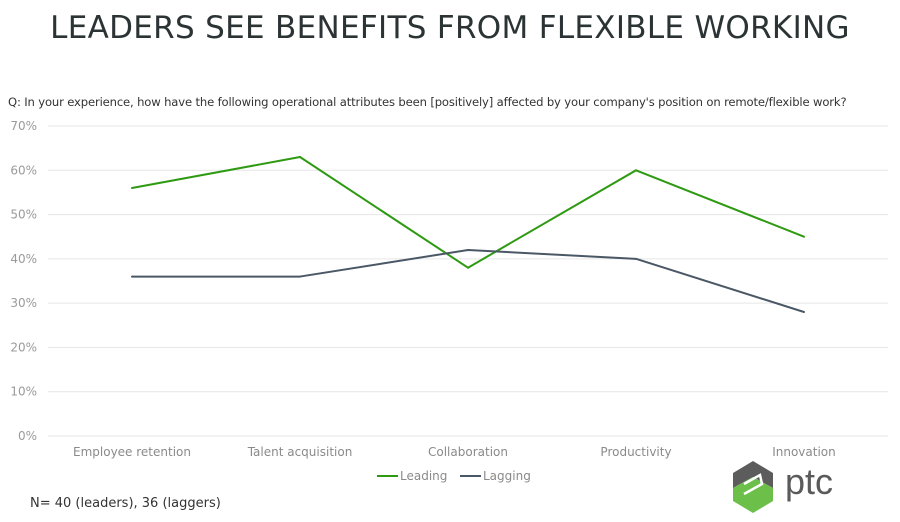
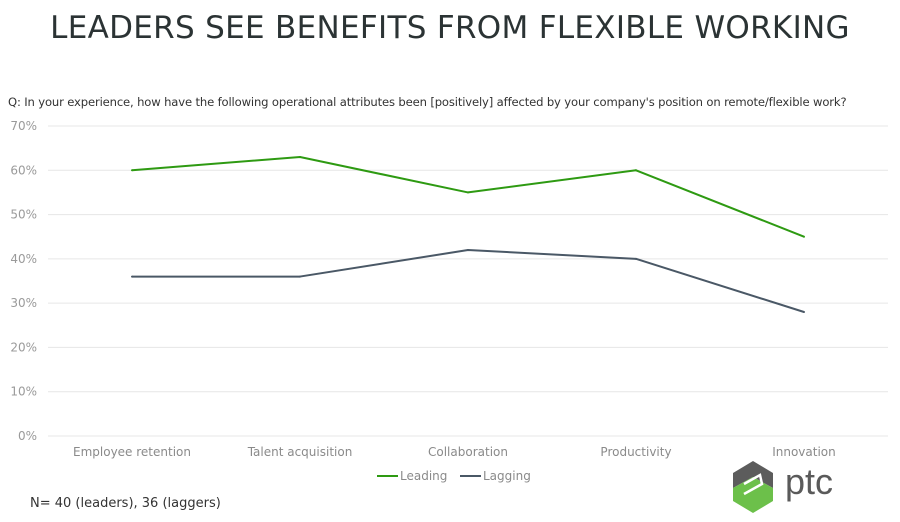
Leading/Employee retention: 56% -> 60%
Leading/Collaboration: 38% -> 55%
